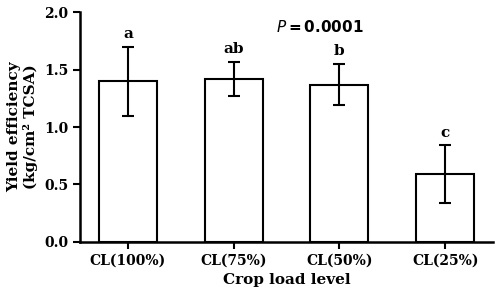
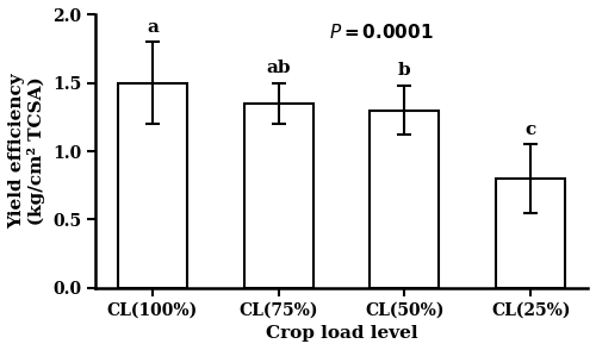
CL(100%): 1.40 -> 1.50
CL(75%): 1.42 -> 1.35
CL(50%): 1.37 -> 1.30
CL(25%): 0.59 -> 0.80
